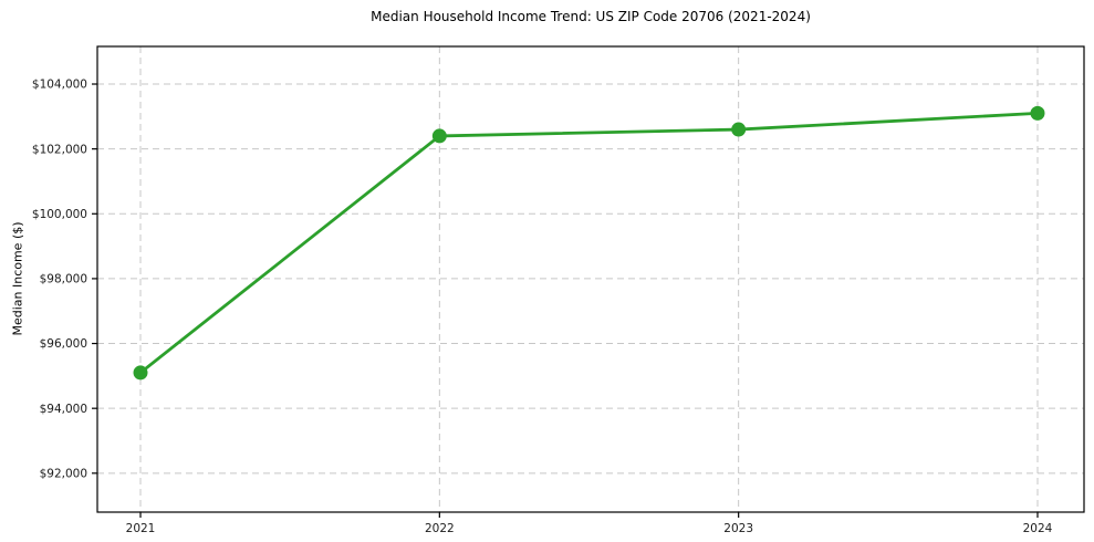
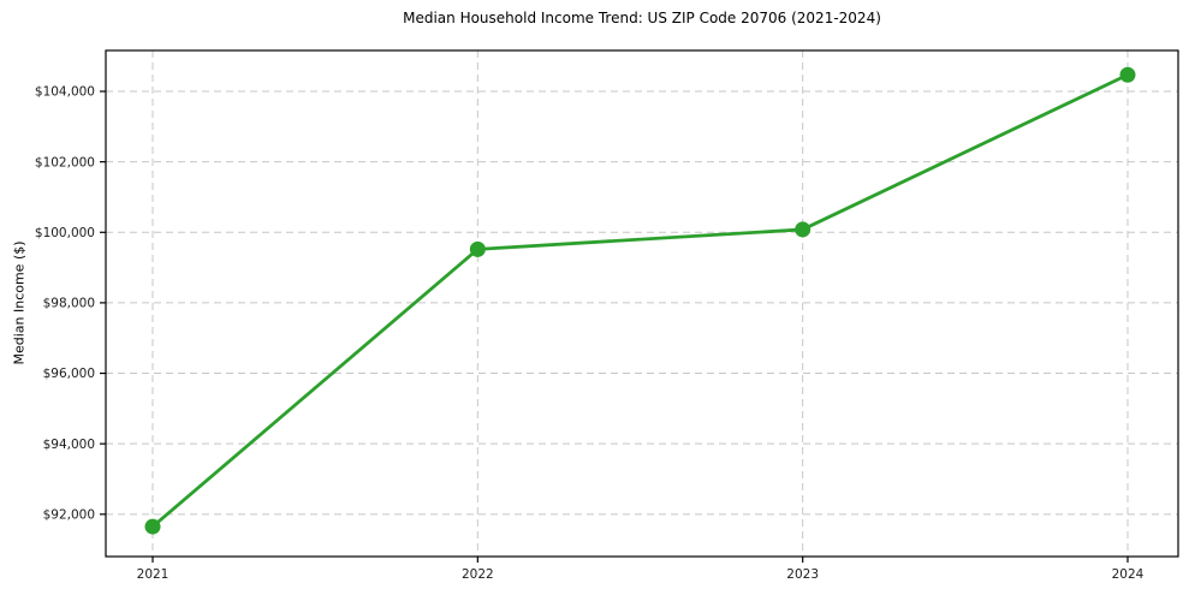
2021: $95100 -> $91600
2022: $102400 -> $99500
2023: $102600 -> $100100
2024: $103100 -> $104500
